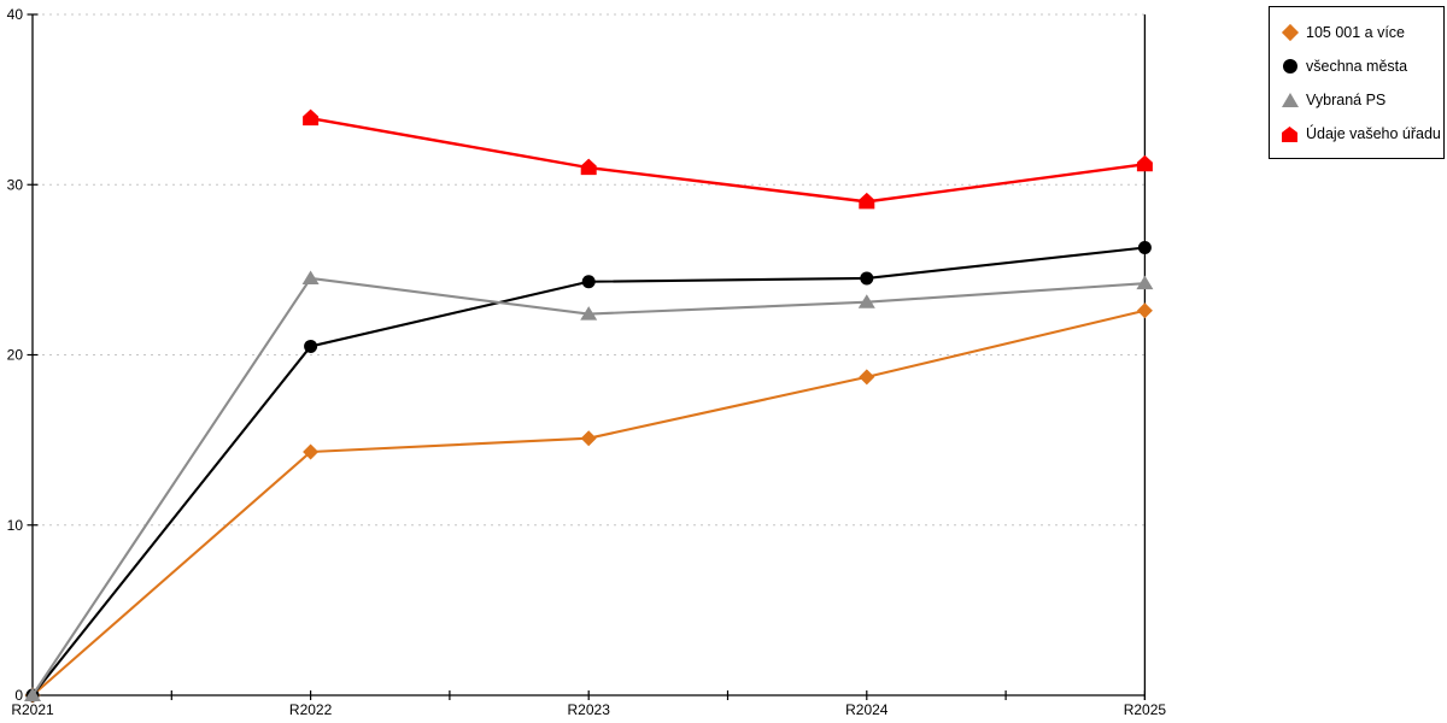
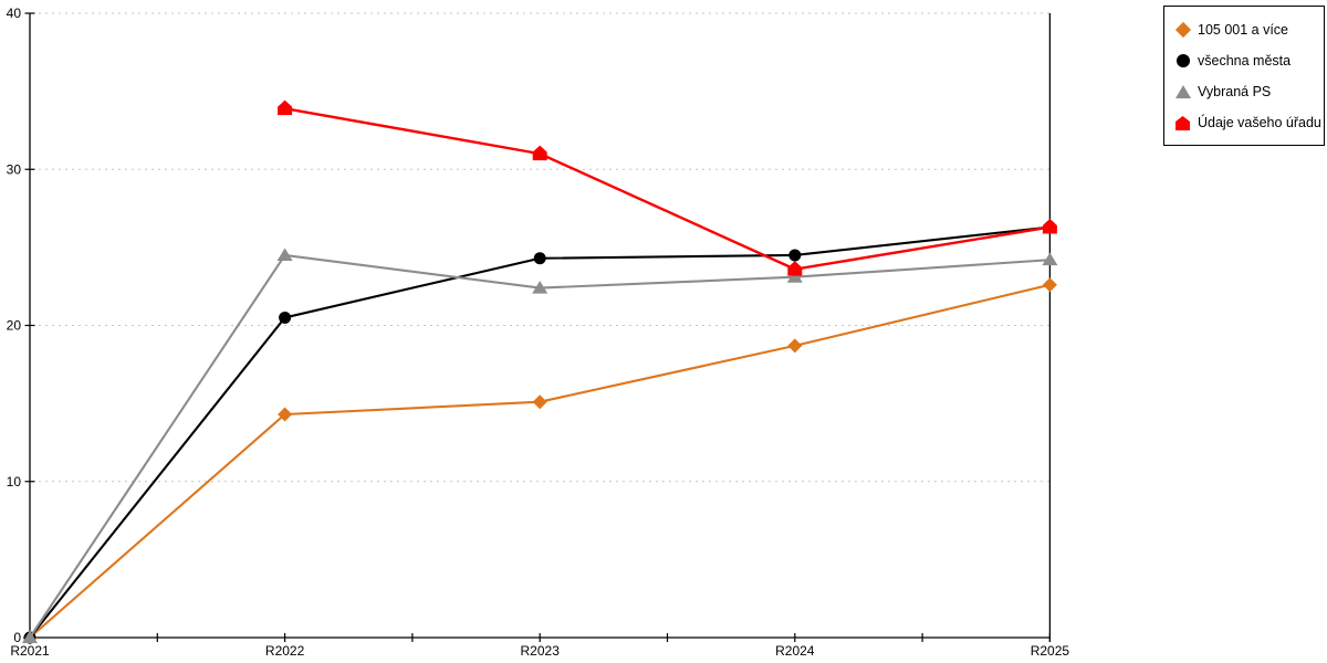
Údaje vašeho úřadu/R2024: 29.0 -> 23.6
Údaje vašeho úřadu/R2025: 31.2 -> 26.3
